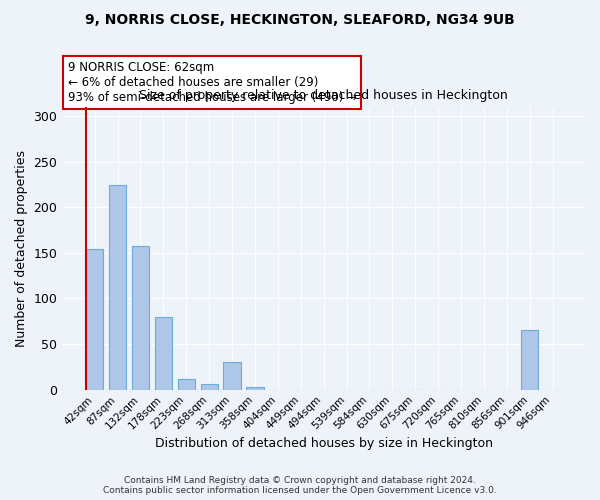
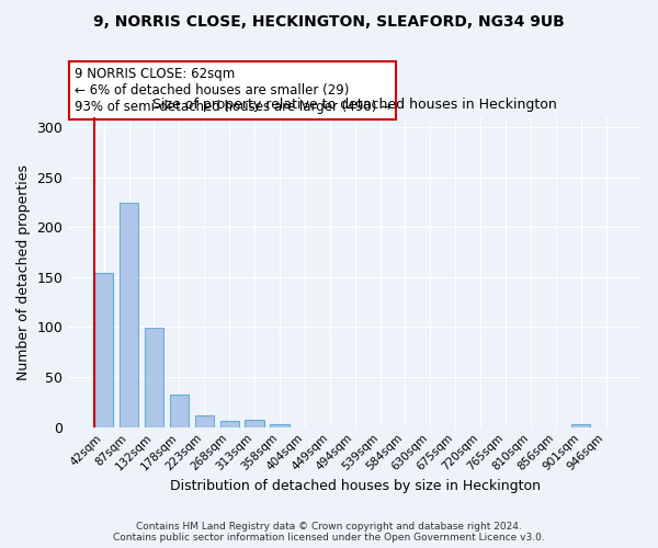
132sqm: 158 -> 99
178sqm: 80 -> 33
313sqm: 30 -> 7
901sqm: 66 -> 3
